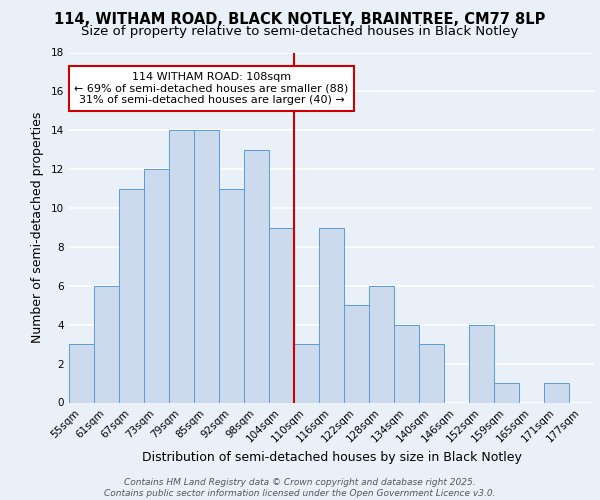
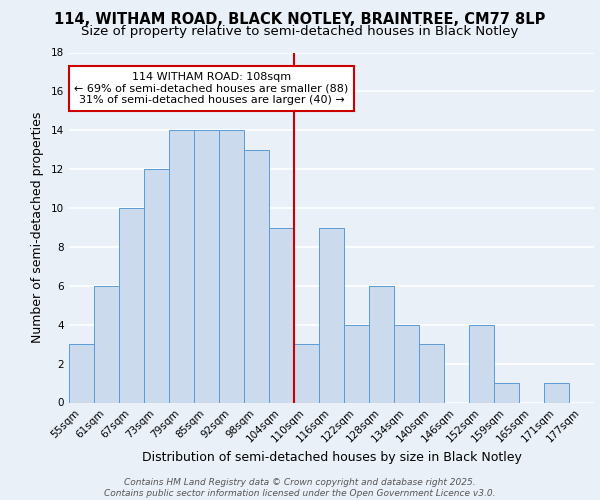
67sqm: 11 -> 10
92sqm: 11 -> 14
122sqm: 5 -> 4
